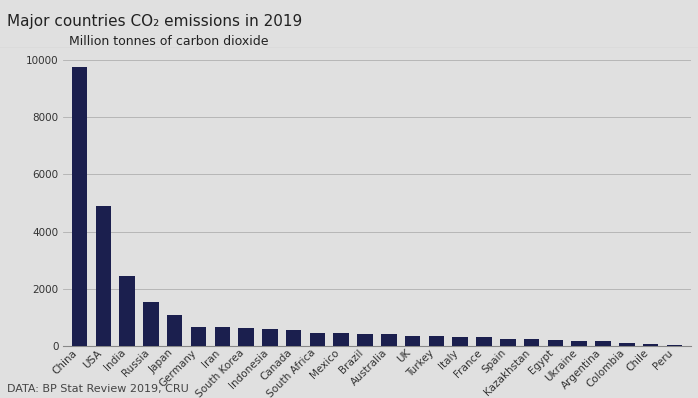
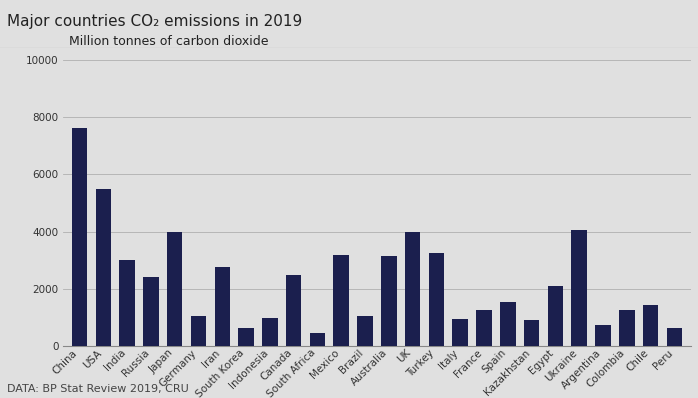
China: 9750 -> 7600
USA: 4900 -> 5500
India: 2450 -> 3000
Russia: 1550 -> 2400
Japan: 1100 -> 4000
Germany: 680 -> 1050
Iran: 660 -> 2750
Indonesia: 600 -> 1000
Canada: 560 -> 2500
Mexico: 450 -> 3200
Brazil: 430 -> 1050
Australia: 420 -> 3150
UK: 370 -> 4000
Turkey: 360 -> 3250
Italy: 330 -> 950
France: 310 -> 1250
Spain: 270 -> 1550
Kazakhstan: 260 -> 900
Egypt: 220 -> 2100
Ukraine: 200 -> 4050
Argentina: 180 -> 750
Colombia: 100 -> 1250
Chile: 80 -> 1450
Peru: 50 -> 650
